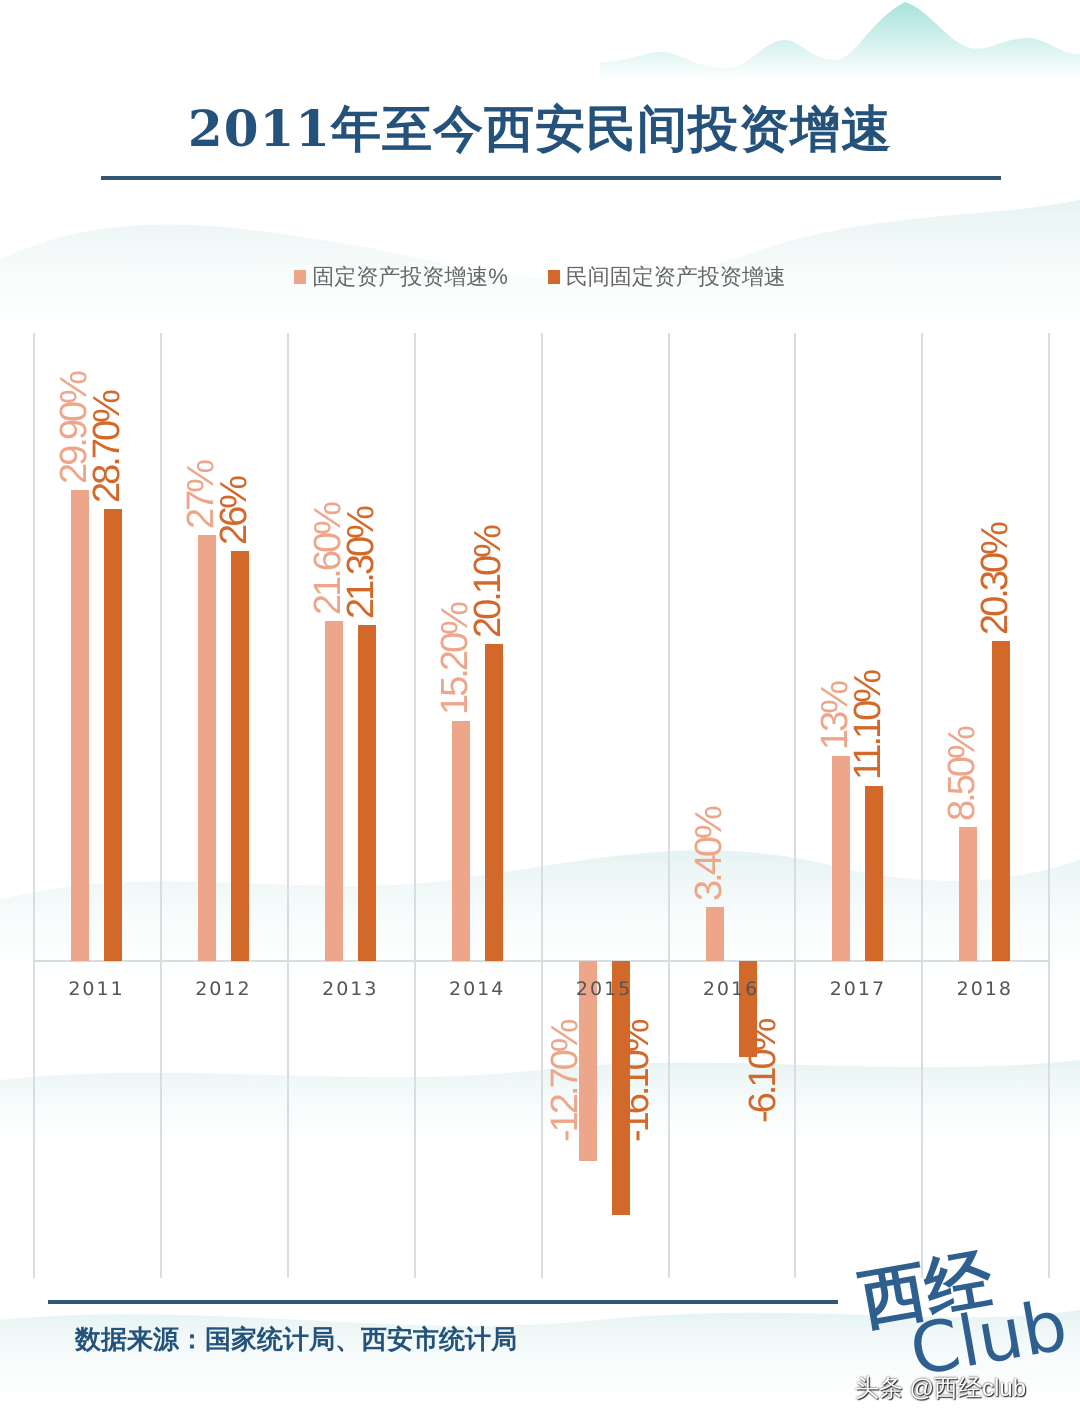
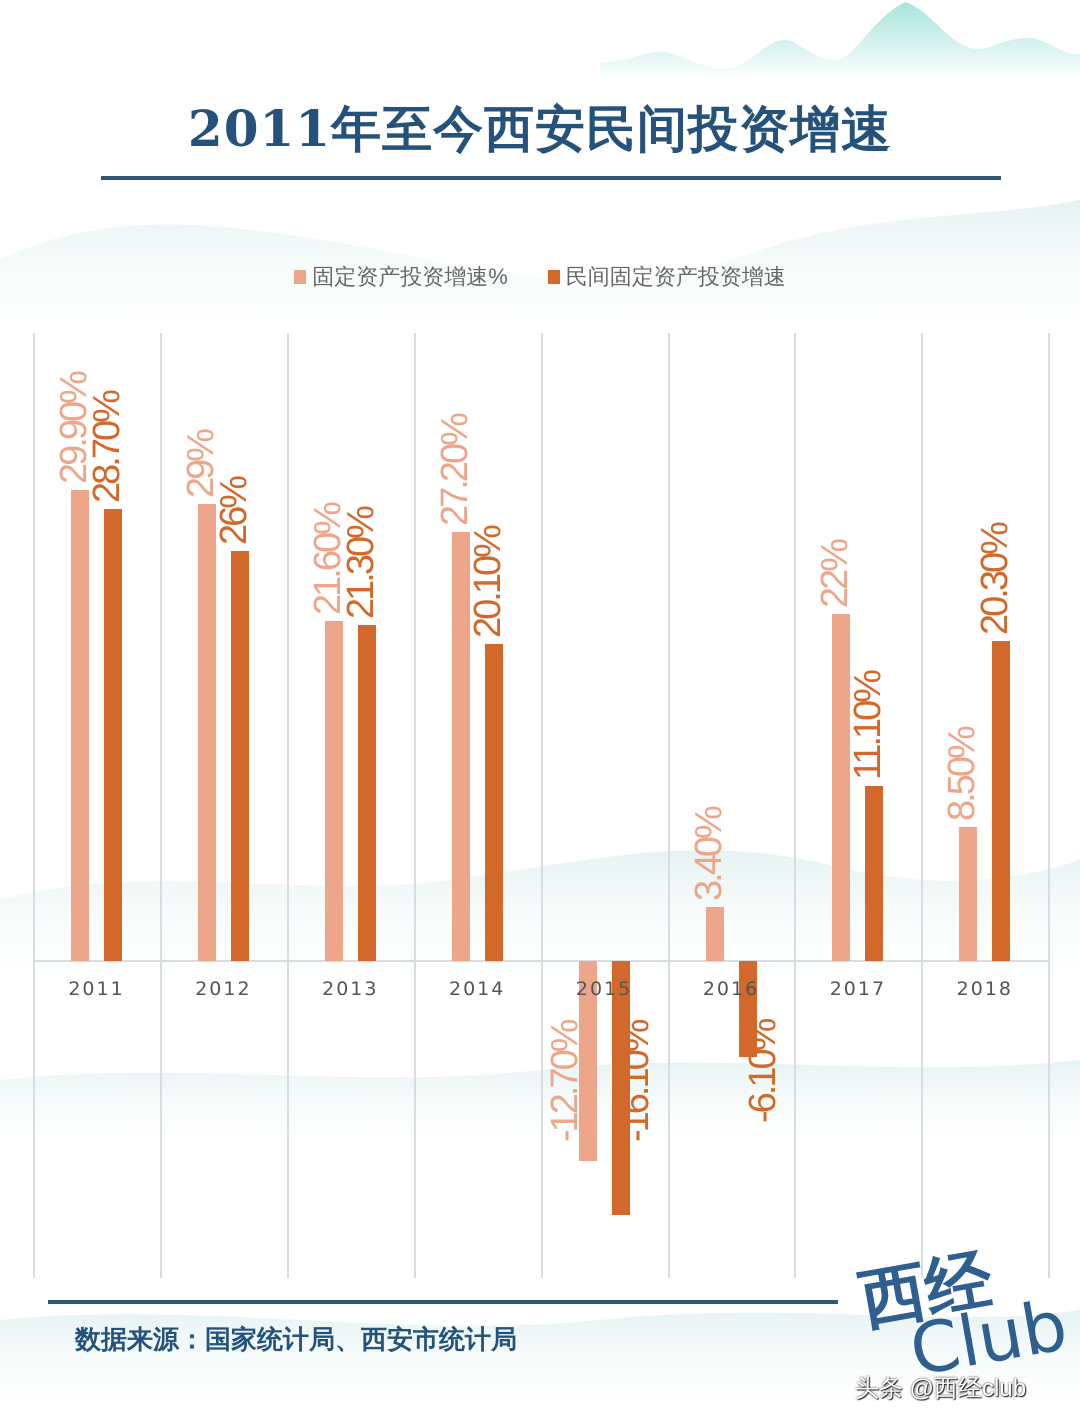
固定资产投资增速%/2012: 27% -> 29%
固定资产投资增速%/2014: 15.20% -> 27.20%
固定资产投资增速%/2017: 13% -> 22%
